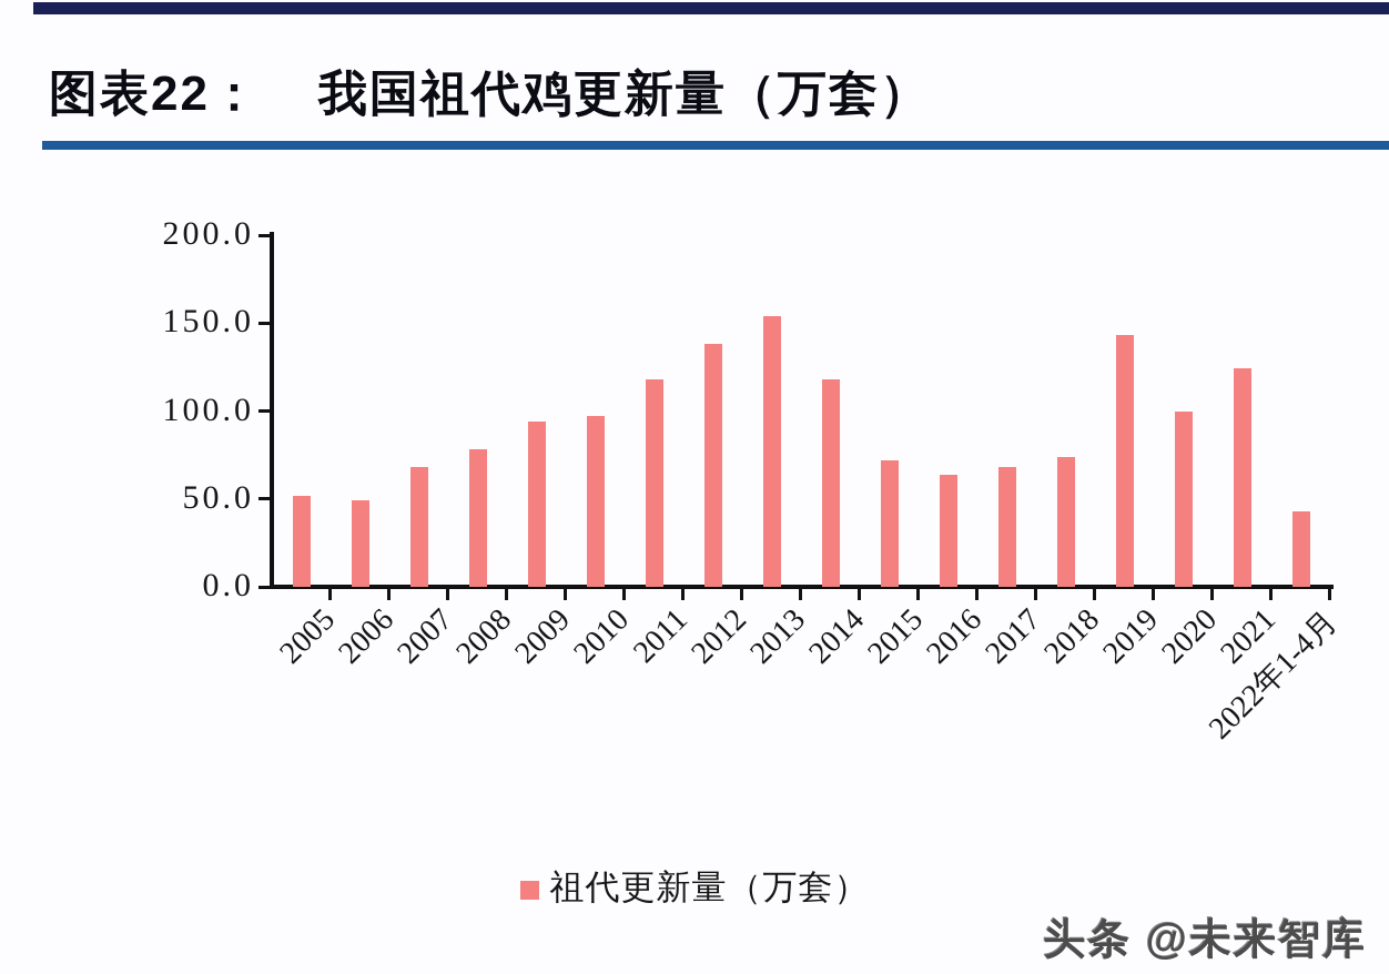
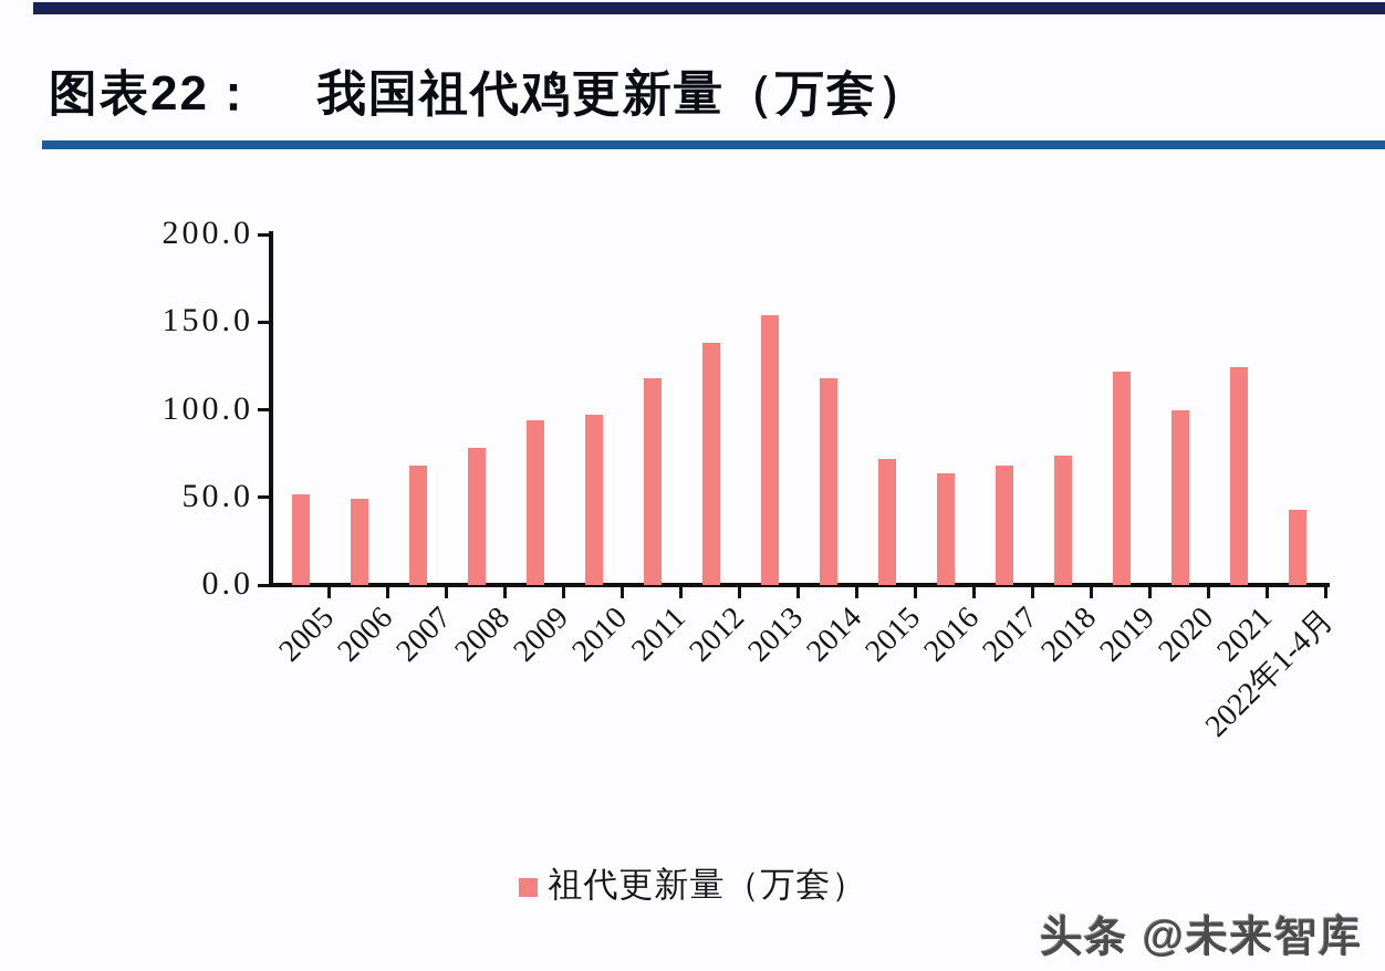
2019: 143 -> 122
